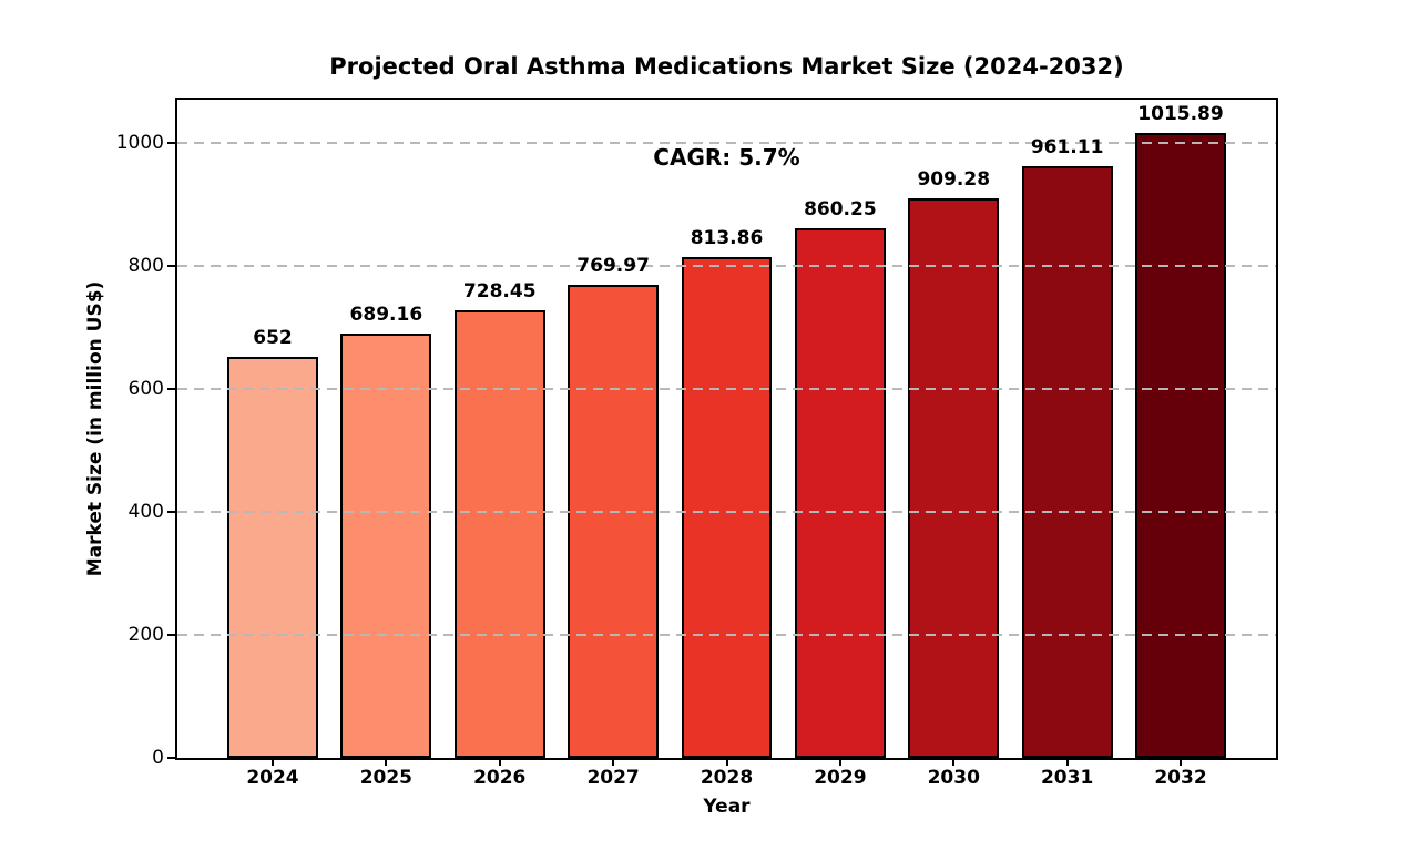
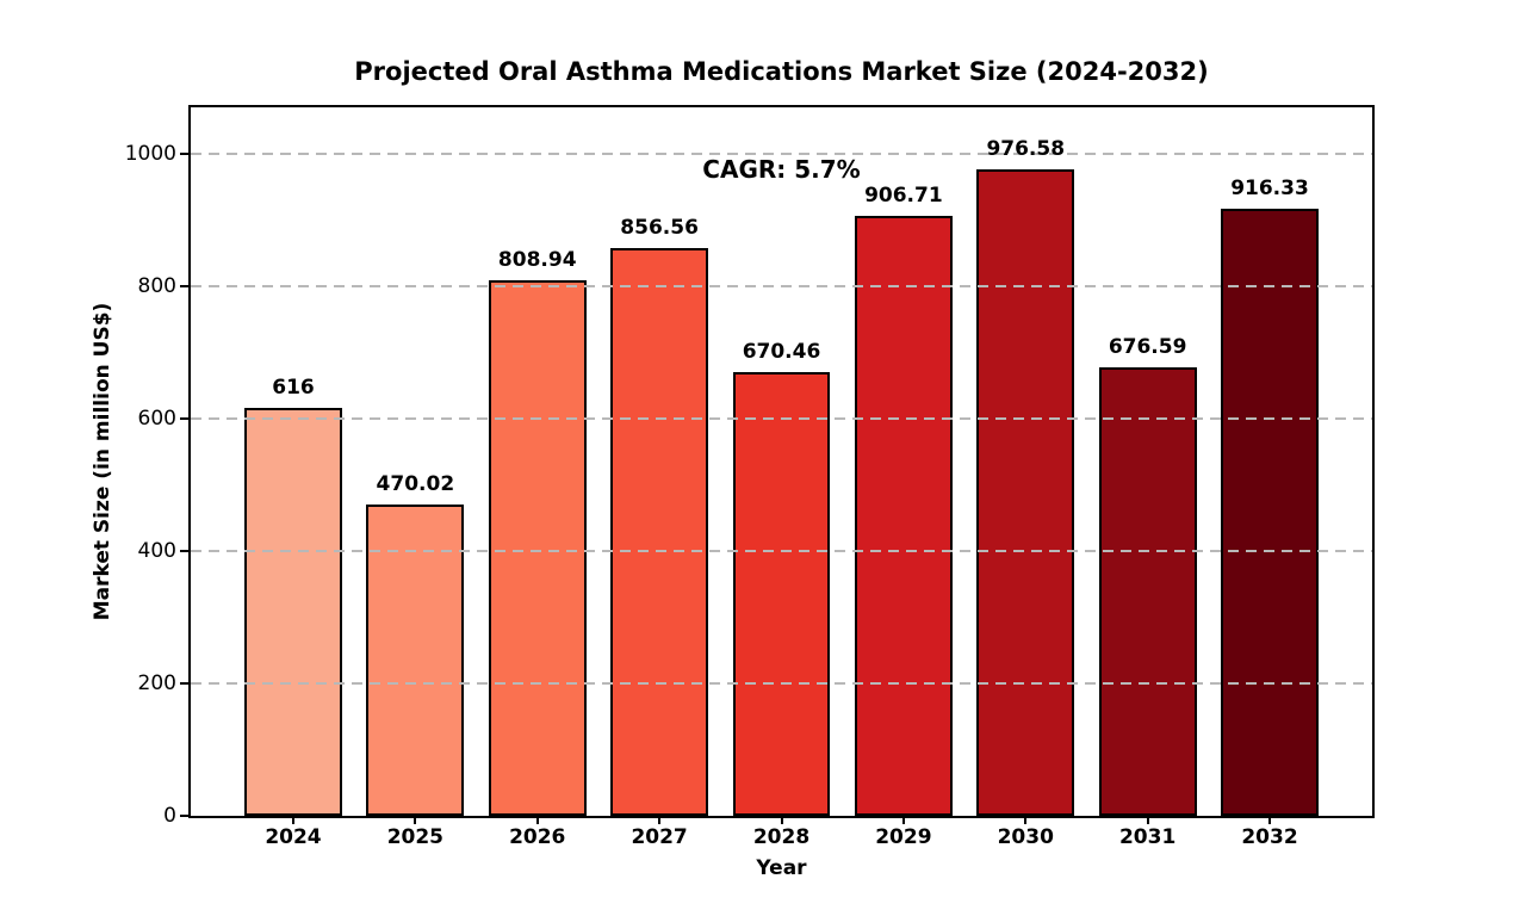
2024: 652 -> 616
2025: 689.16 -> 470.02
2026: 728.45 -> 808.94
2027: 769.97 -> 856.56
2028: 813.86 -> 670.46
2029: 860.25 -> 906.71
2030: 909.28 -> 976.58
2031: 961.11 -> 676.59
2032: 1015.89 -> 916.33
